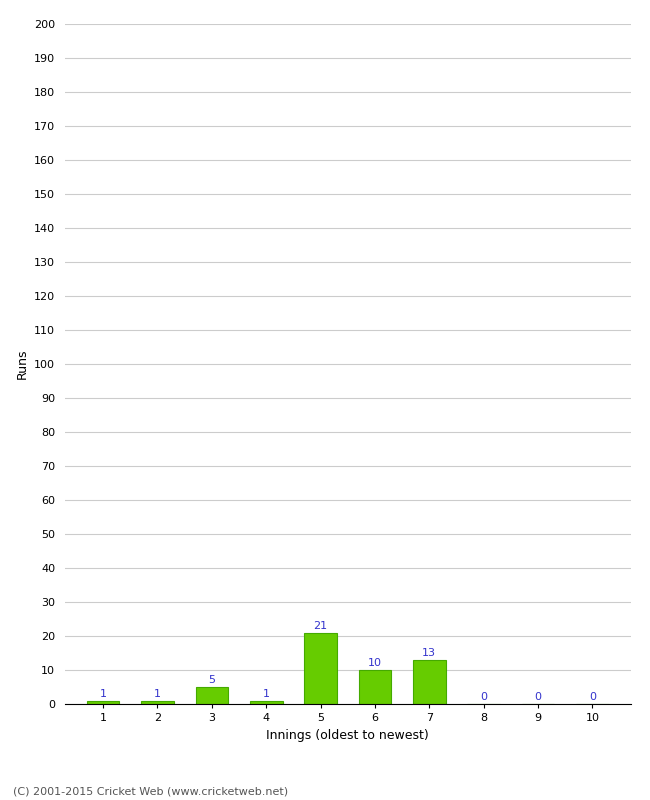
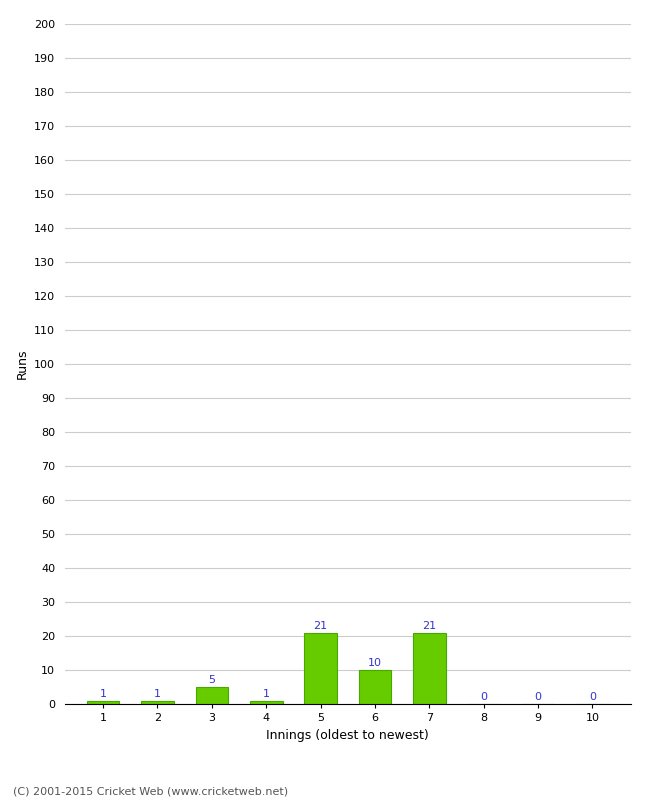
7: 13 -> 21
